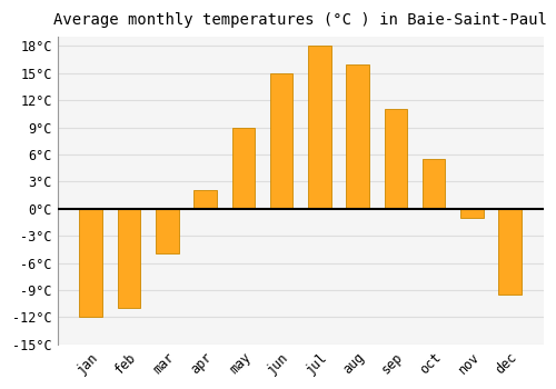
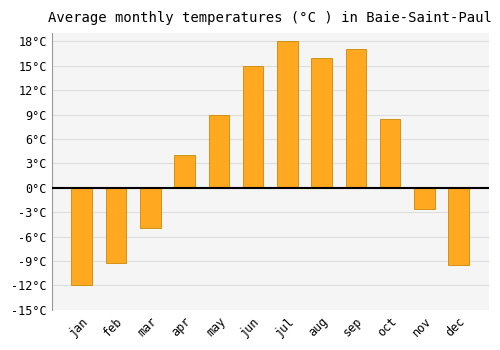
feb: -11.0°C -> -9.2°C
apr: 2.0°C -> 4.0°C
sep: 11.0°C -> 17.0°C
oct: 5.5°C -> 8.4°C
nov: -1.0°C -> -2.6°C
